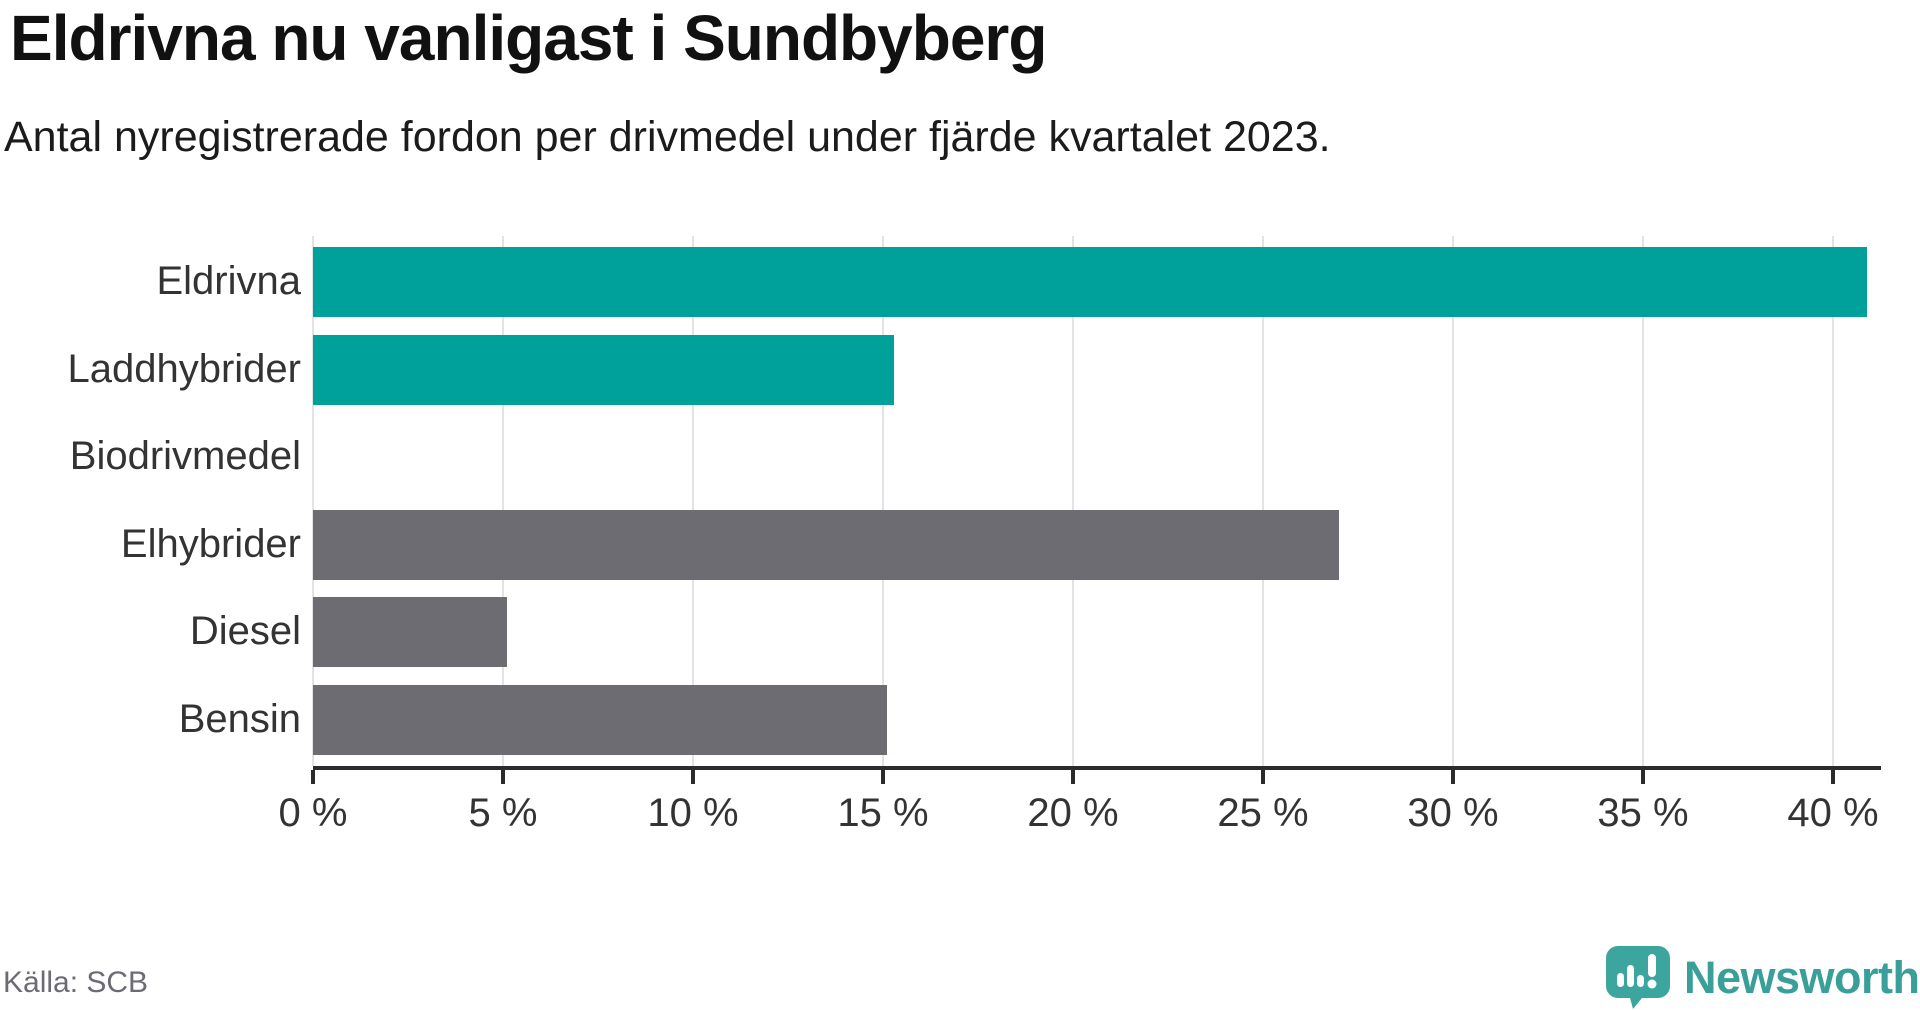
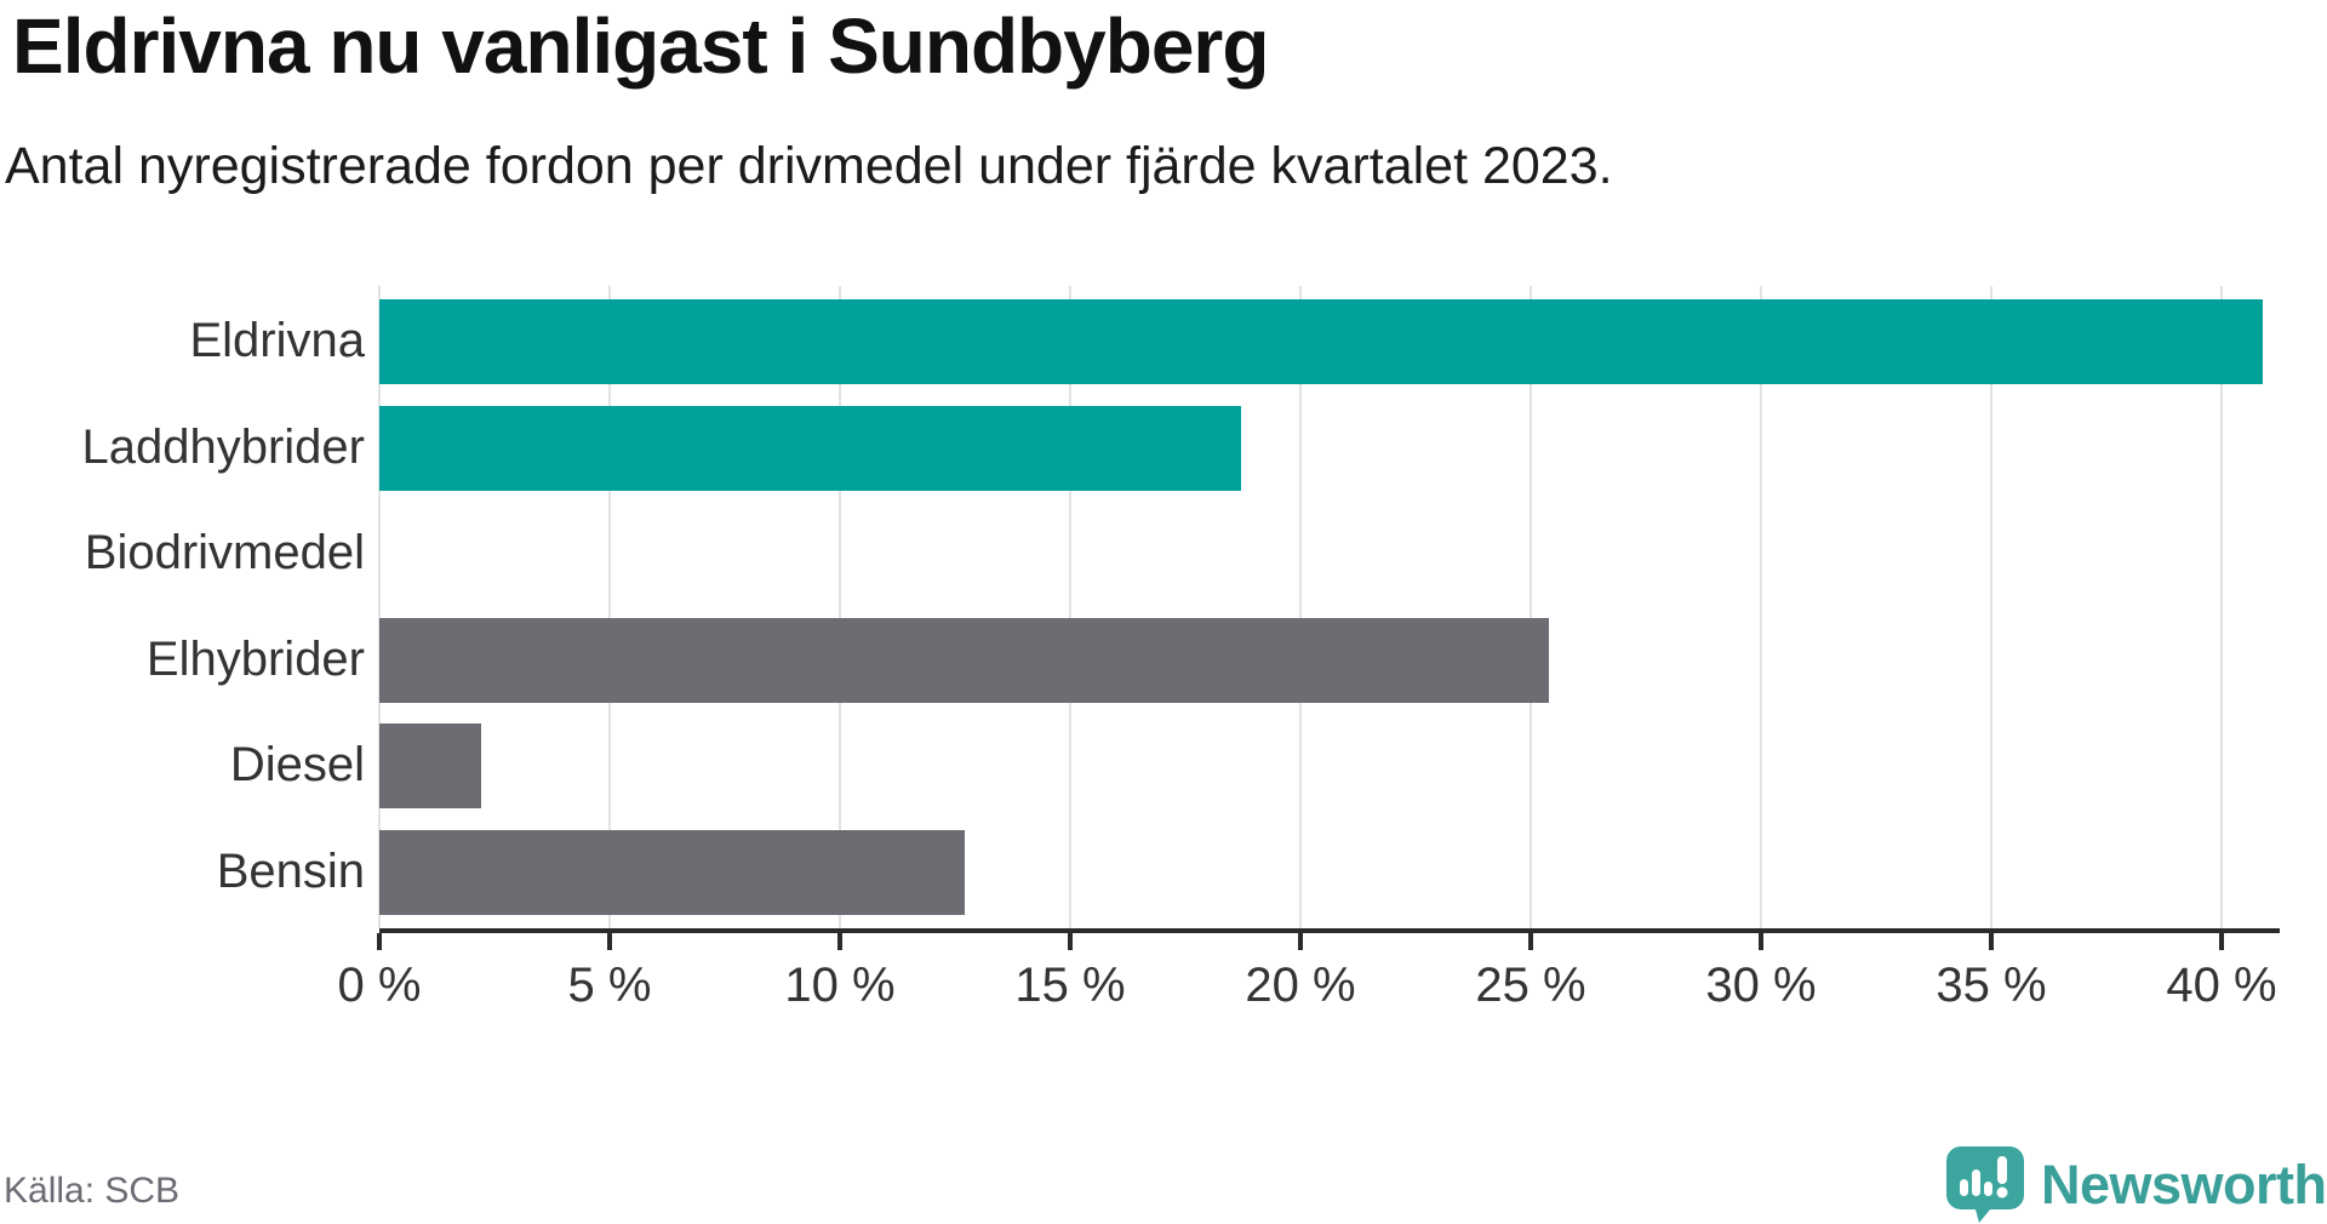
Laddhybrider: 15.3% -> 18.7%
Elhybrider: 27.0% -> 25.4%
Diesel: 5.1% -> 2.2%
Bensin: 15.1% -> 12.7%
